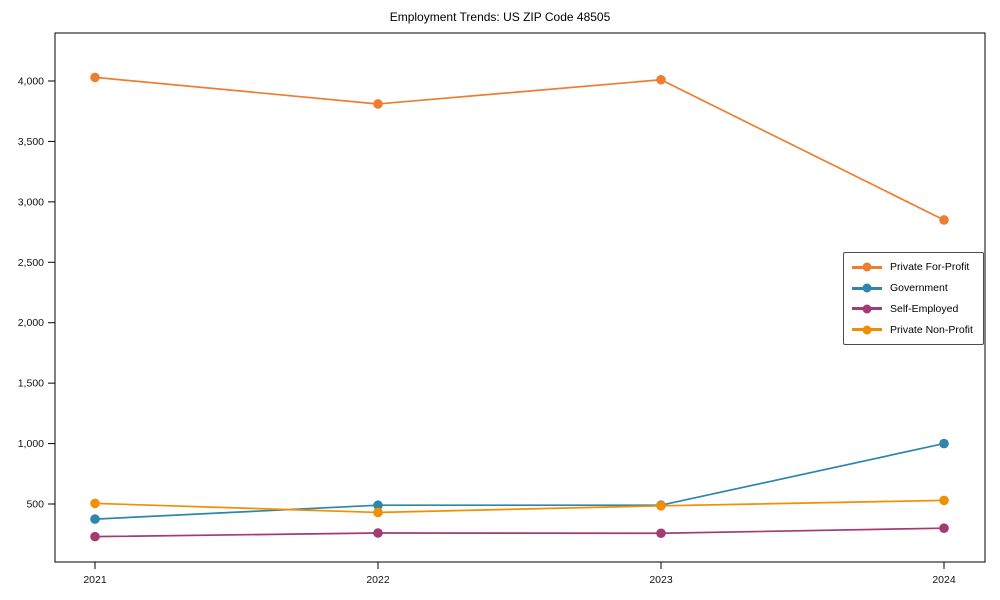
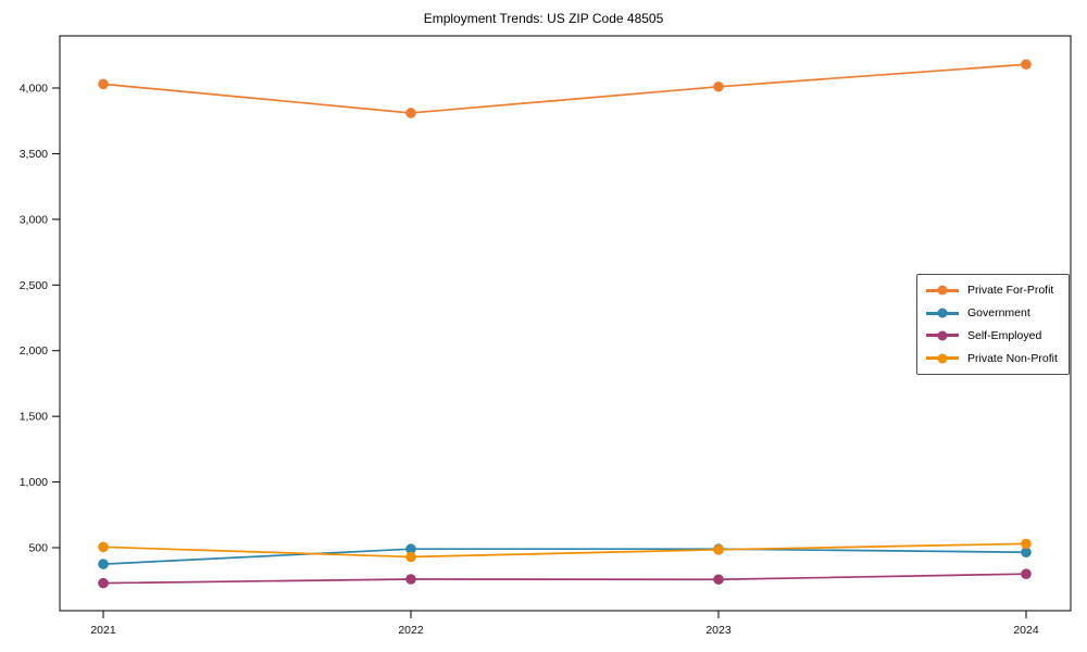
Private For-Profit/2024: 2850 -> 4180
Government/2024: 1000 -> 460
